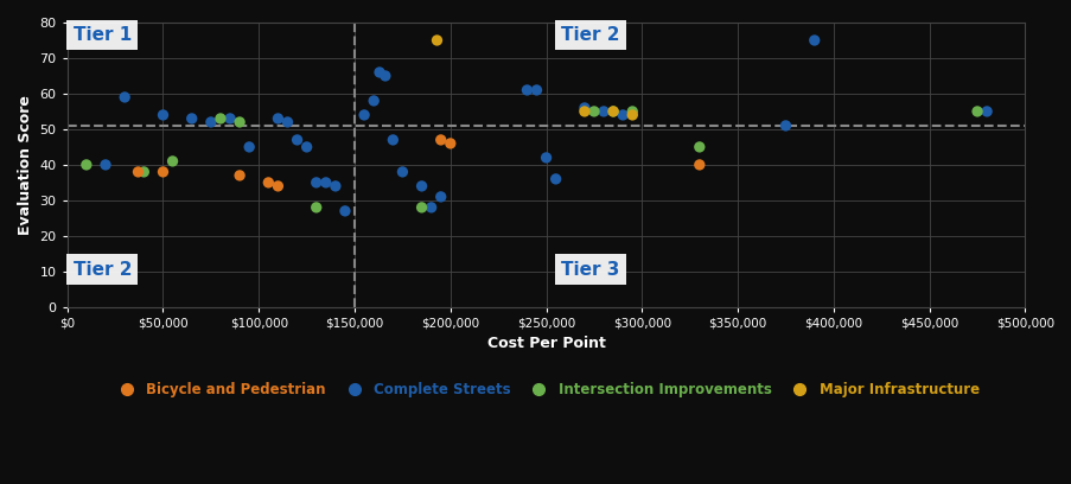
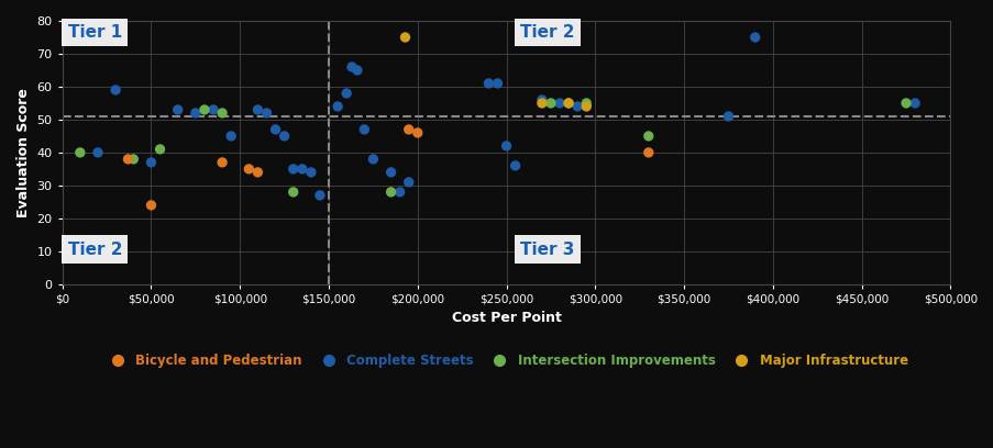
Bicycle and Pedestrian/$50,000: 38 -> 24
Complete Streets/$50,000: 54 -> 37
